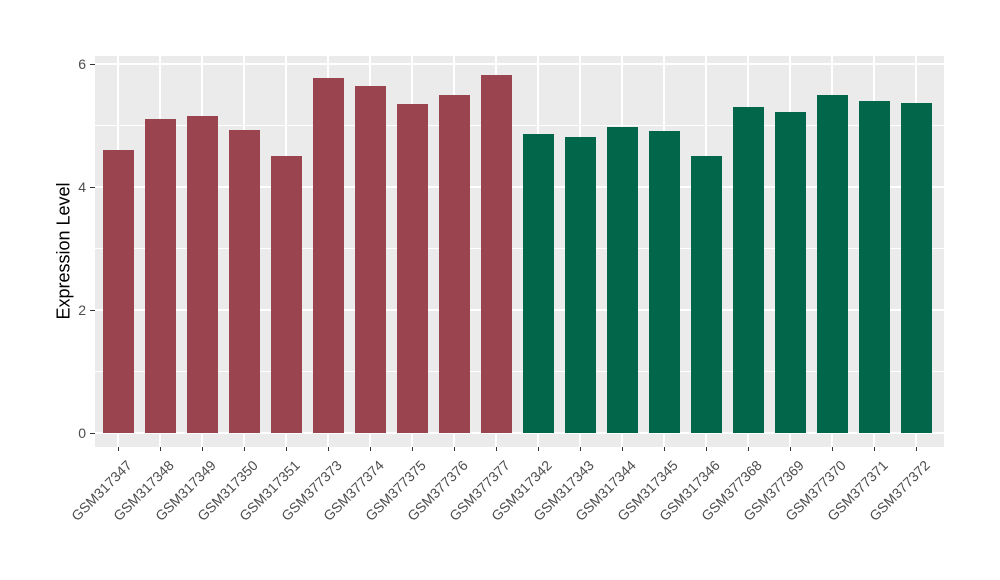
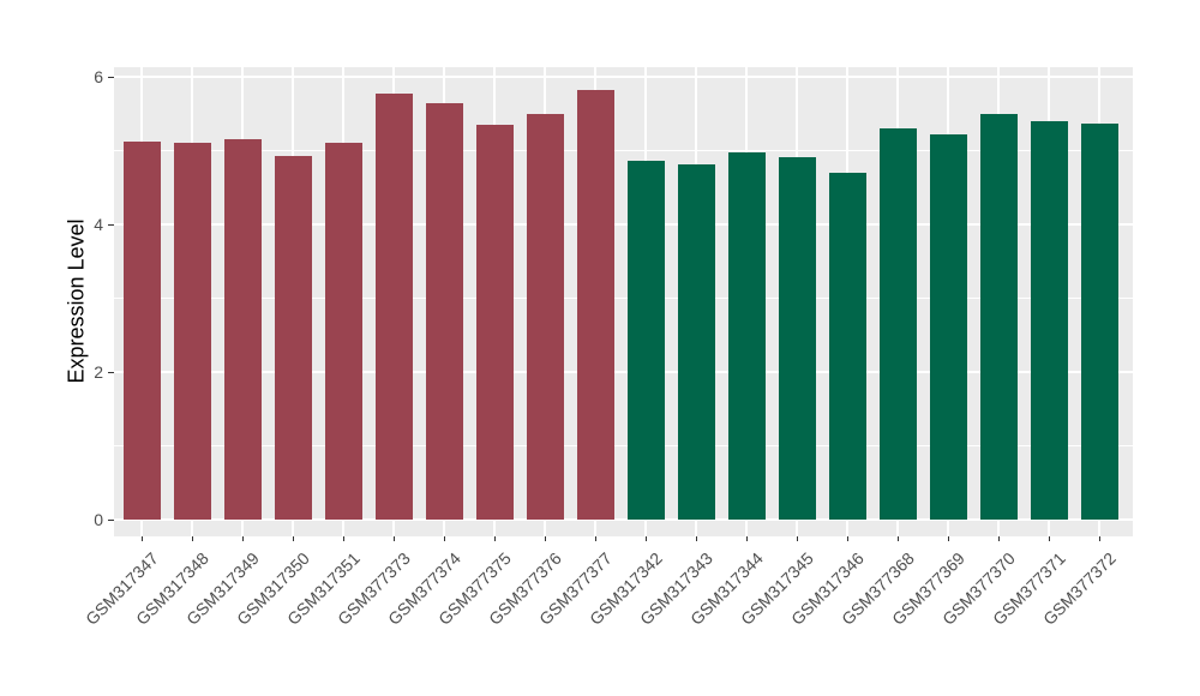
GSM317347: 4.6 -> 5.1
GSM317351: 4.5 -> 5.1
GSM317346: 4.5 -> 4.7
